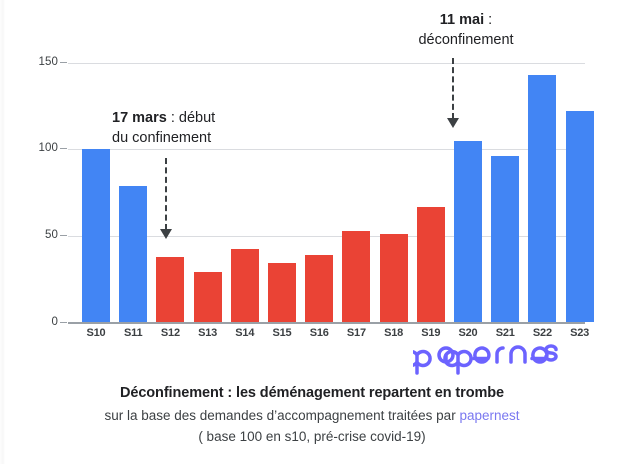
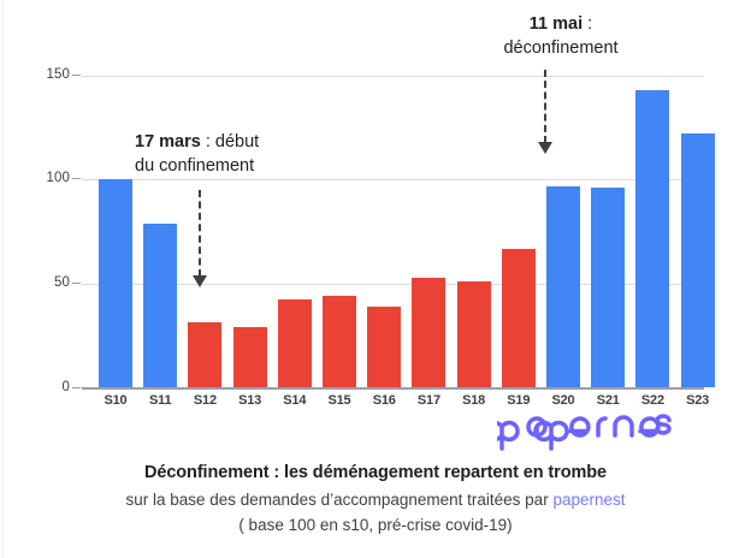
S12: 38 -> 31
S15: 34 -> 44
S20: 105 -> 97
